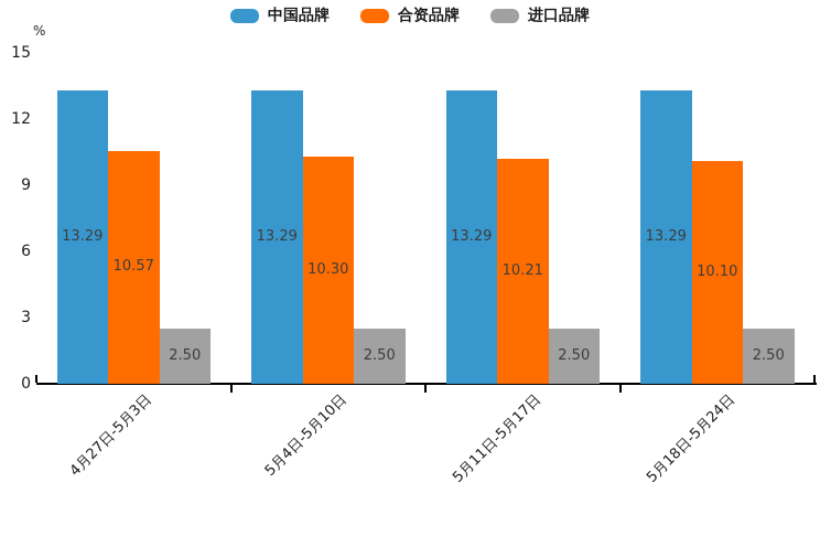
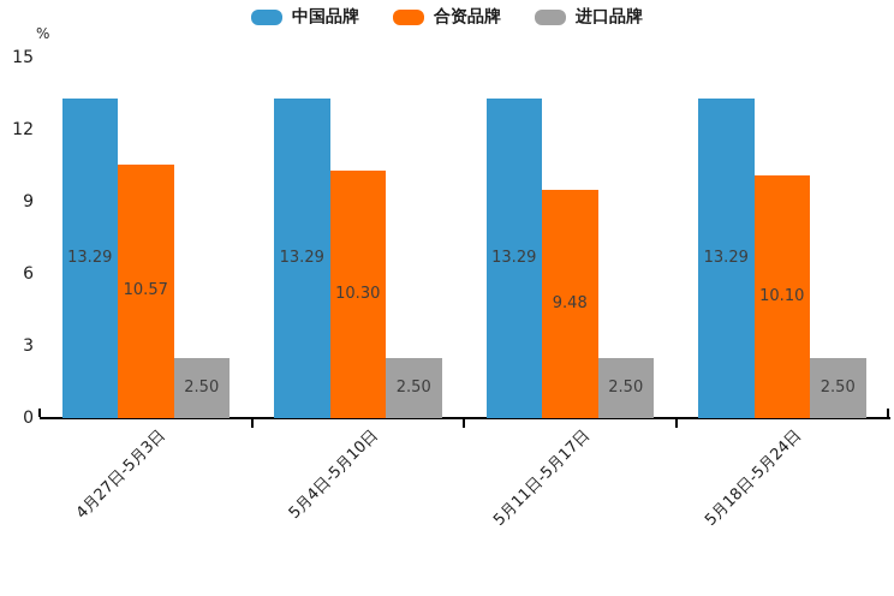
合资品牌/5月11日-5月17日: 10.21 -> 9.48
